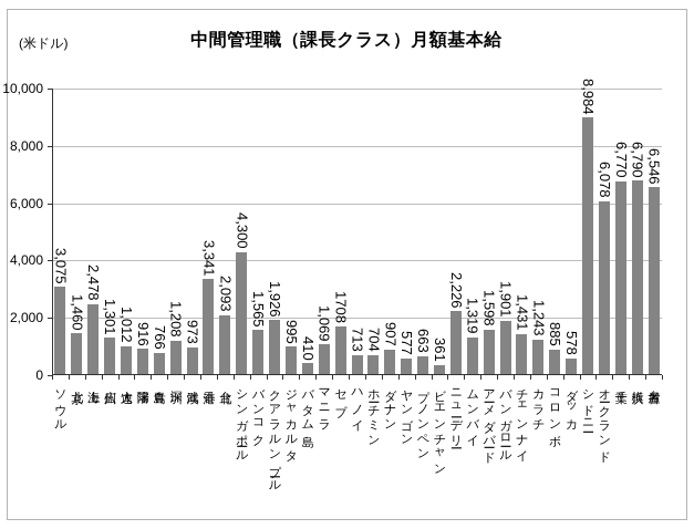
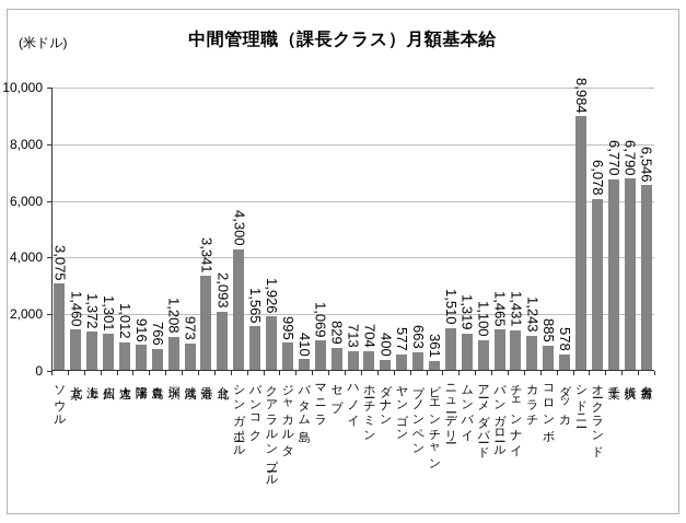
上海: 2,478 -> 1,372
セブ: 1708 -> 829
ダナン: 907 -> 400
ニューデリー: 2,226 -> 1,510
アーメダバード: 1,598 -> 1,100
バンガロール: 1,901 -> 1,465
